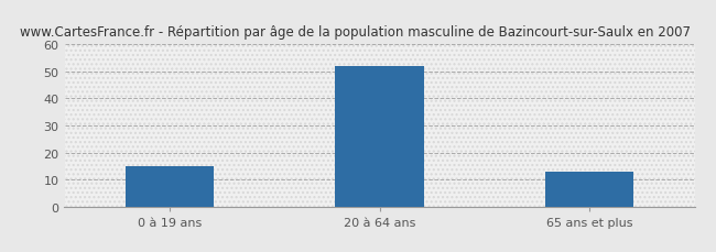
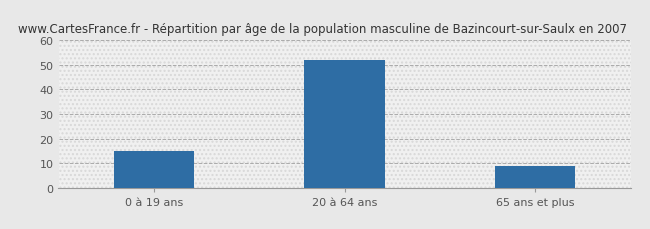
65 ans et plus: 13 -> 9
